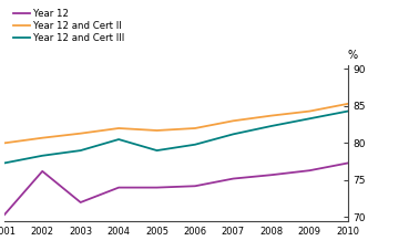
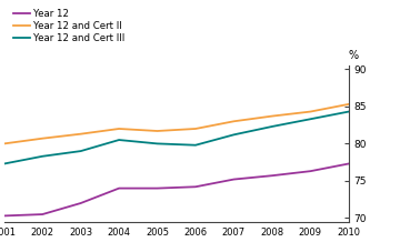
Year 12/2002: 76.2 -> 70.5
Year 12 and Cert III/2005: 79.0 -> 80.0
